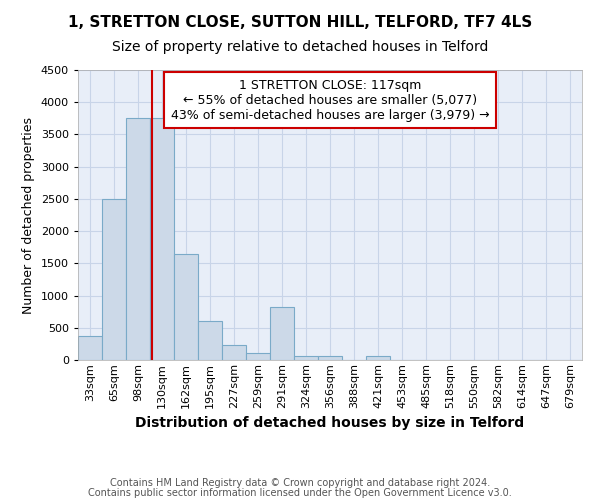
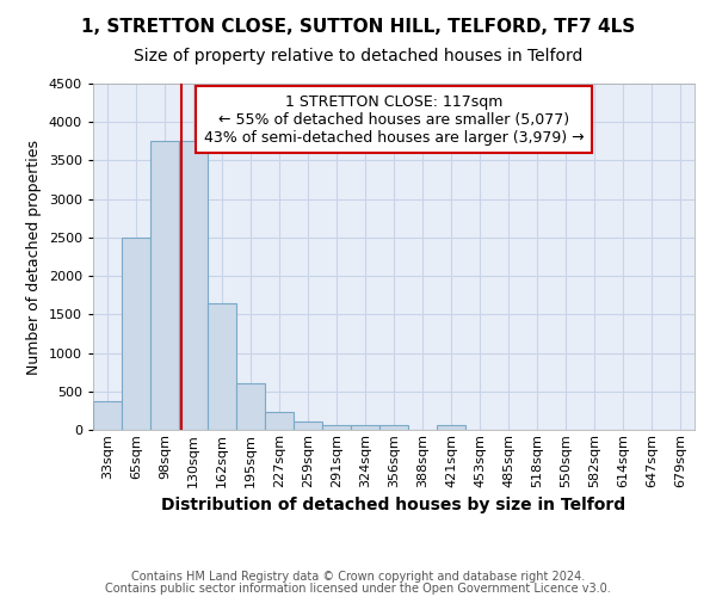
291sqm: 820 -> 60
